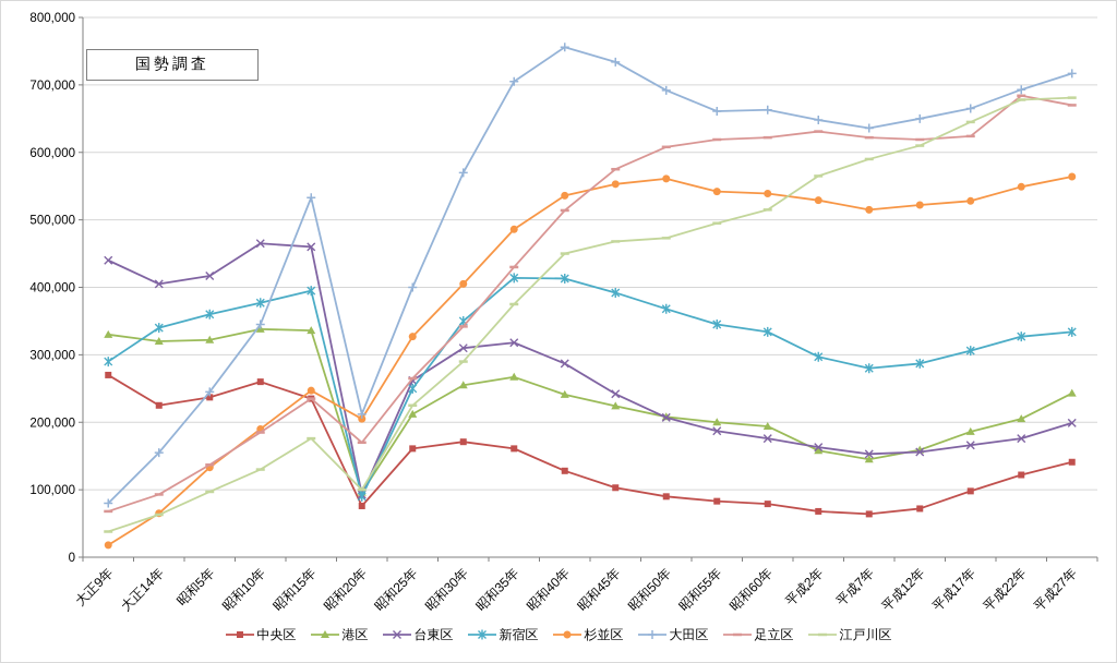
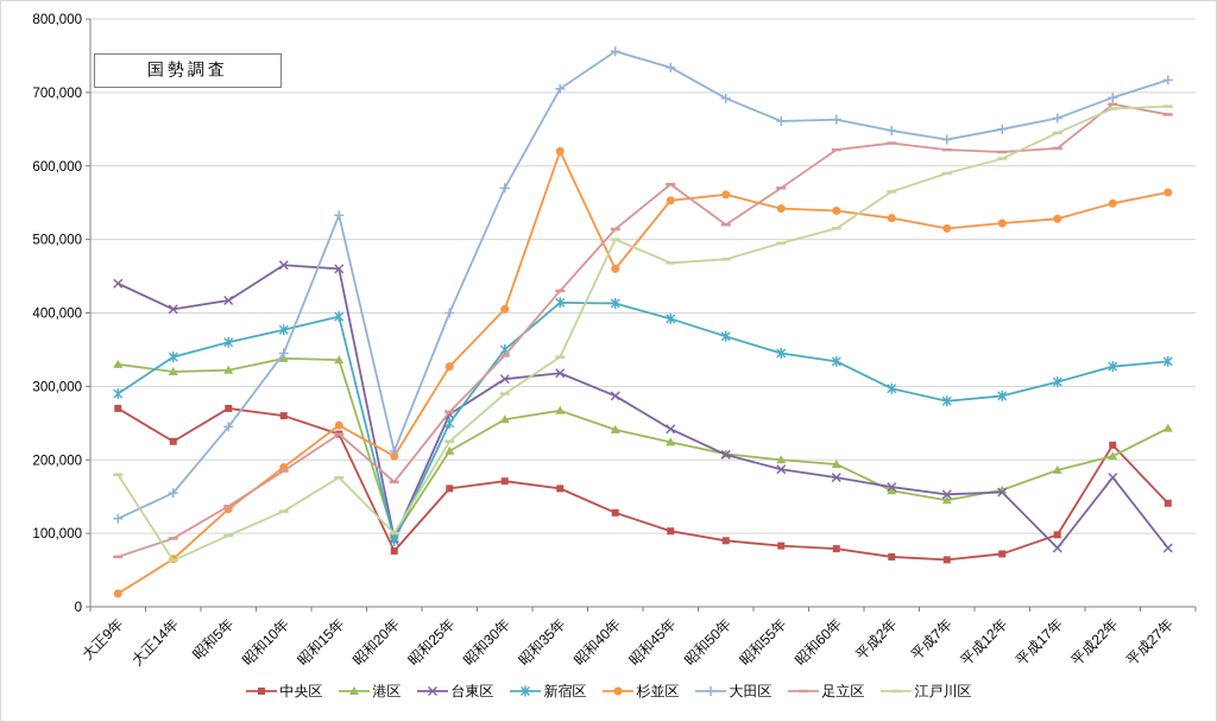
大田区/大正9年: 80000 -> 120000
江戸川区/大正9年: 40000 -> 180000
中央区/昭和5年: 240000 -> 270000
杉並区/昭和35年: 490000 -> 620000
江戸川区/昭和35年: 380000 -> 340000
杉並区/昭和40年: 540000 -> 460000
江戸川区/昭和40年: 450000 -> 500000
足立区/昭和50年: 610000 -> 520000
足立区/昭和55年: 620000 -> 570000
台東区/平成17年: 170000 -> 80000
中央区/平成22年: 120000 -> 220000
台東区/平成27年: 200000 -> 80000
